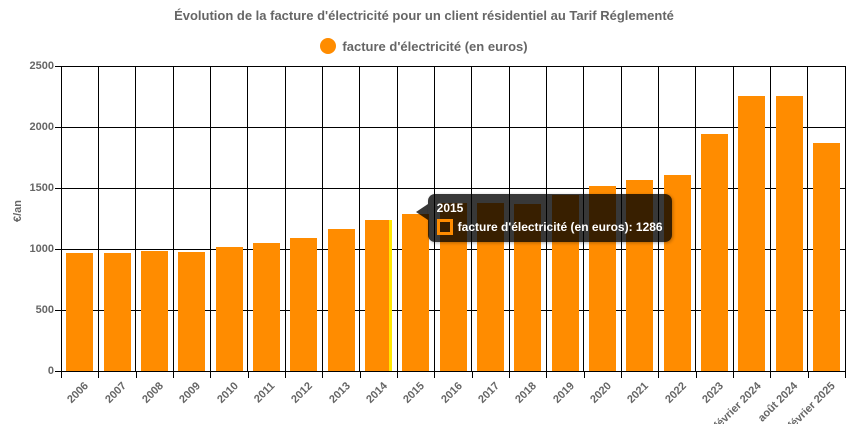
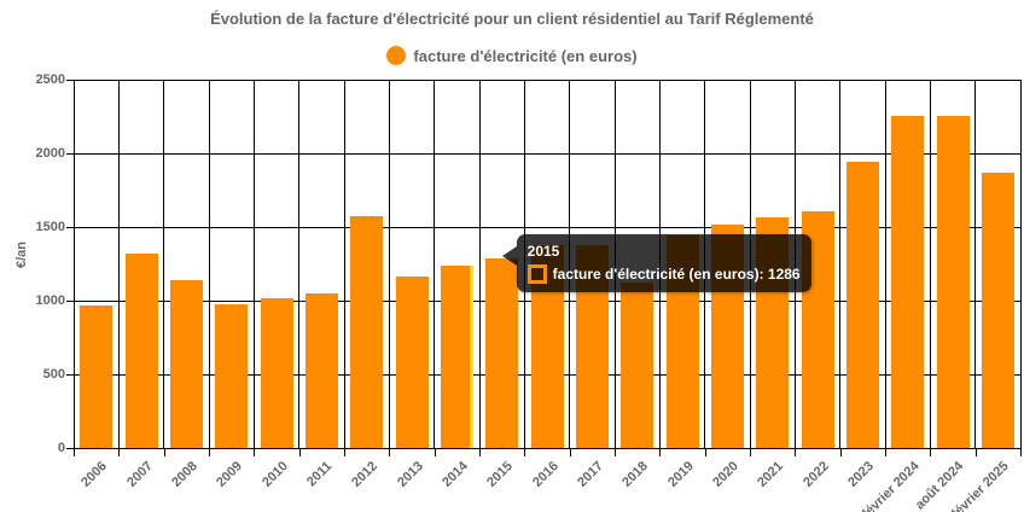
2007: 970 -> 1320
2008: 980 -> 1140
2012: 1090 -> 1570
2018: 1360 -> 1120
